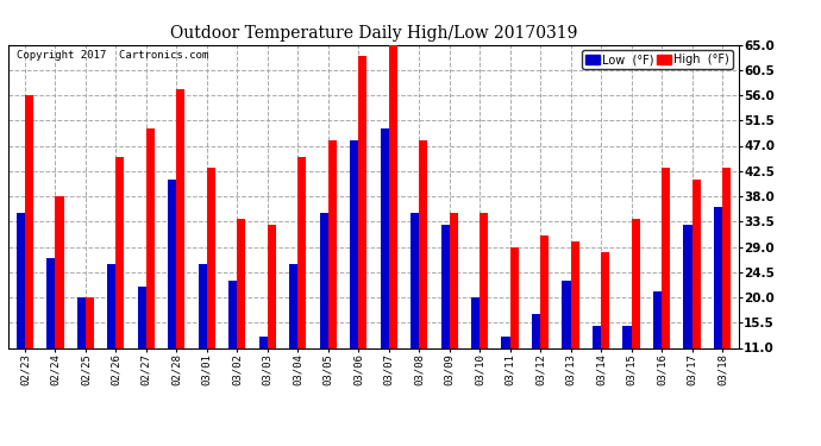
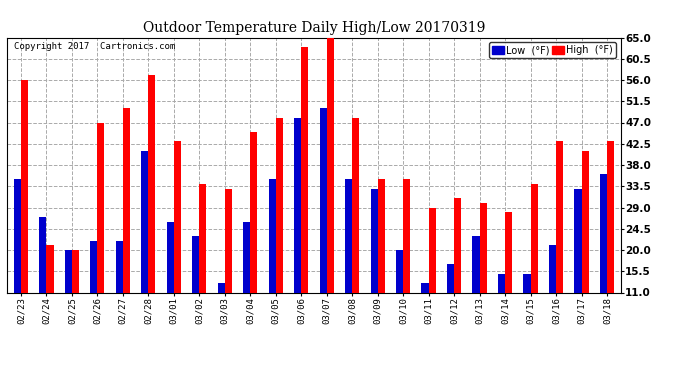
High (°F)/02/24: 38 -> 21
Low (°F)/02/26: 26 -> 22
High (°F)/02/26: 45 -> 47
